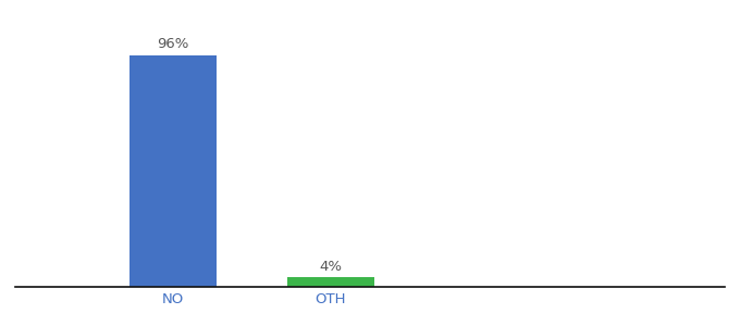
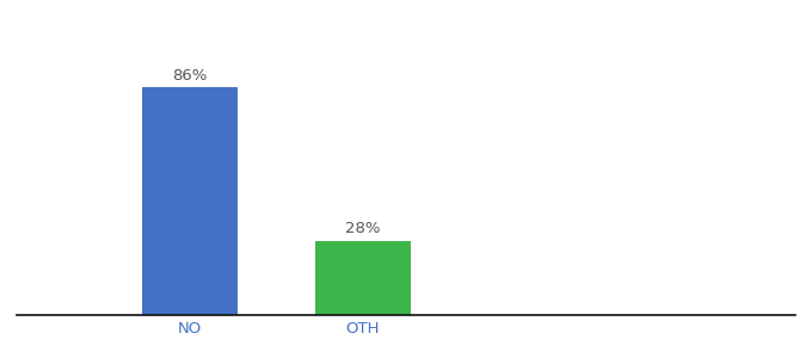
NO: 96% -> 86%
OTH: 4% -> 28%
